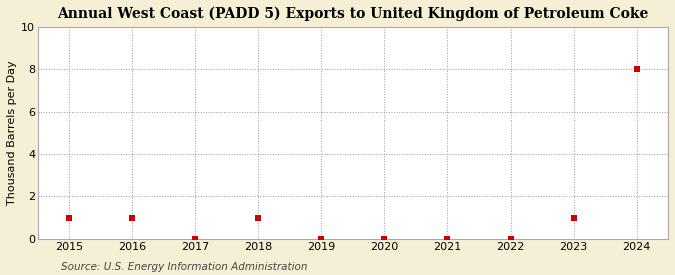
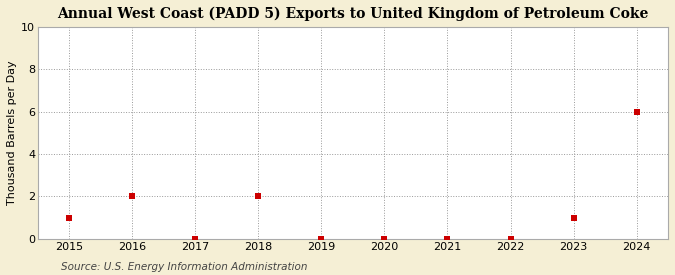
2016: 1 -> 2
2018: 1 -> 2
2024: 8 -> 6
